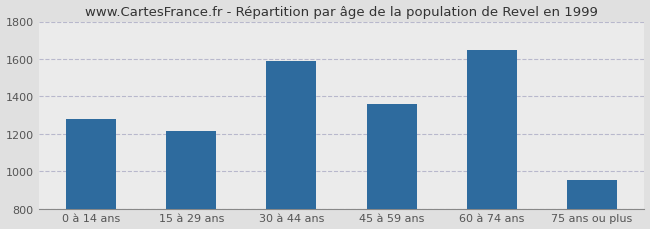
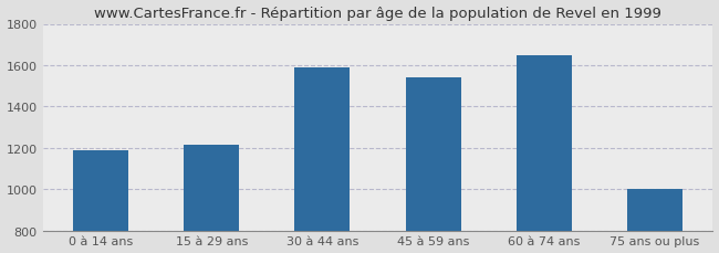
0 à 14 ans: 1280 -> 1190
45 à 59 ans: 1360 -> 1540
75 ans ou plus: 960 -> 1000
